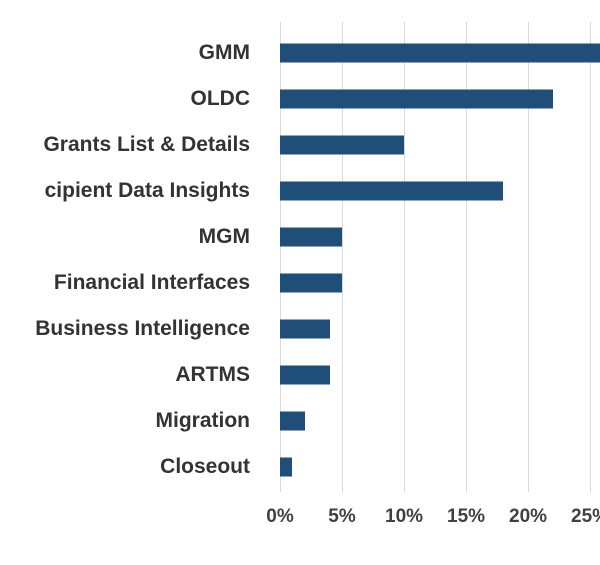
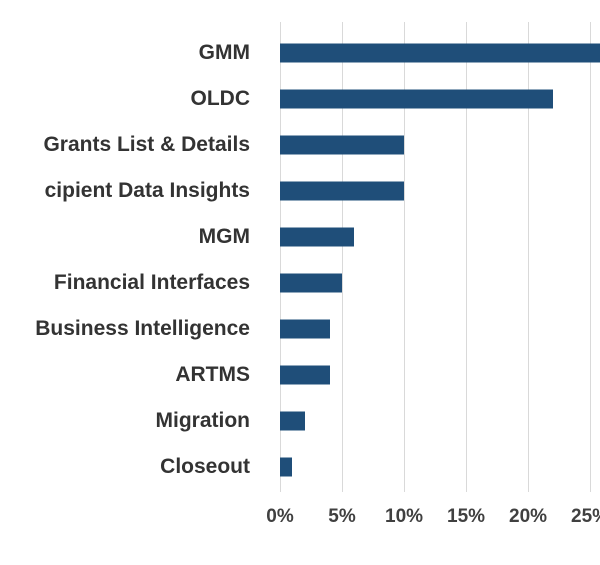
cipient Data Insights: 18% -> 10%
MGM: 5% -> 6%
